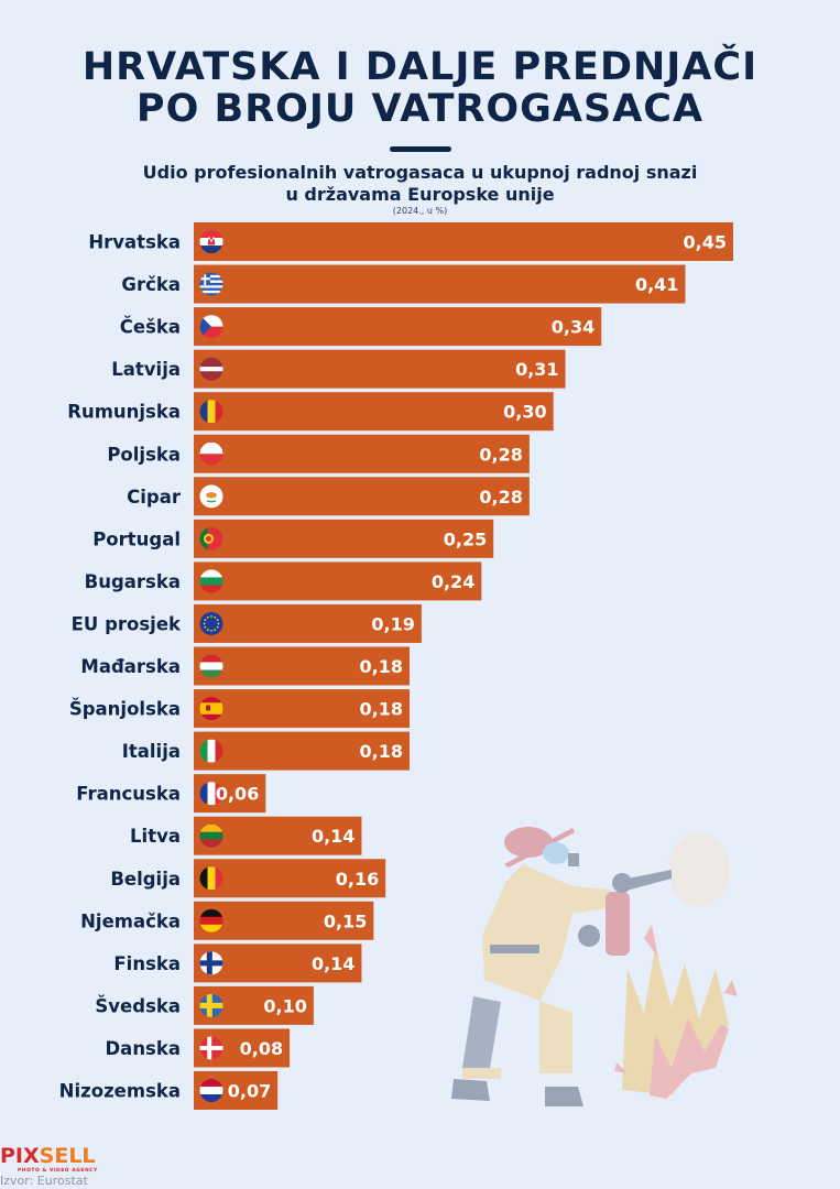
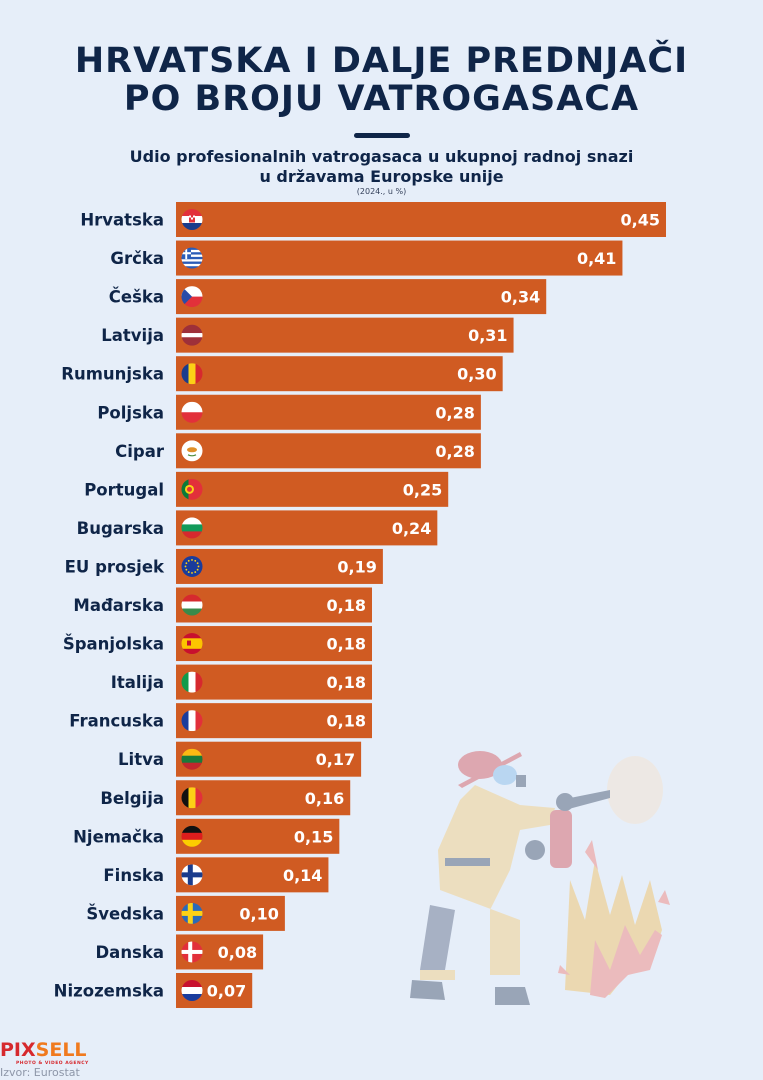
Francuska: 0,06 -> 0,18
Litva: 0,14 -> 0,17
